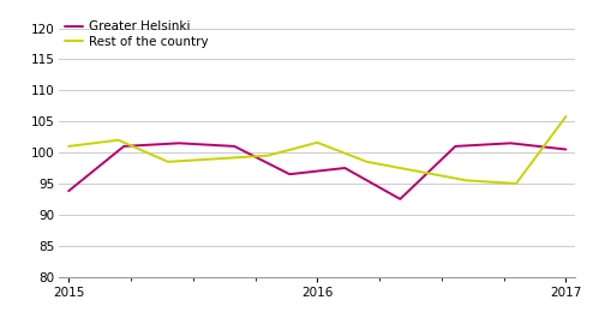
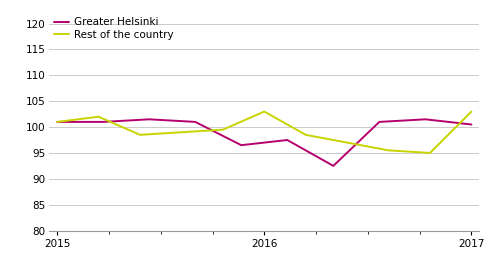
Greater Helsinki/2015: 93.8 -> 101.0
Rest of the country/2016: 101.6 -> 103.0
Rest of the country/2017: 105.8 -> 103.0
